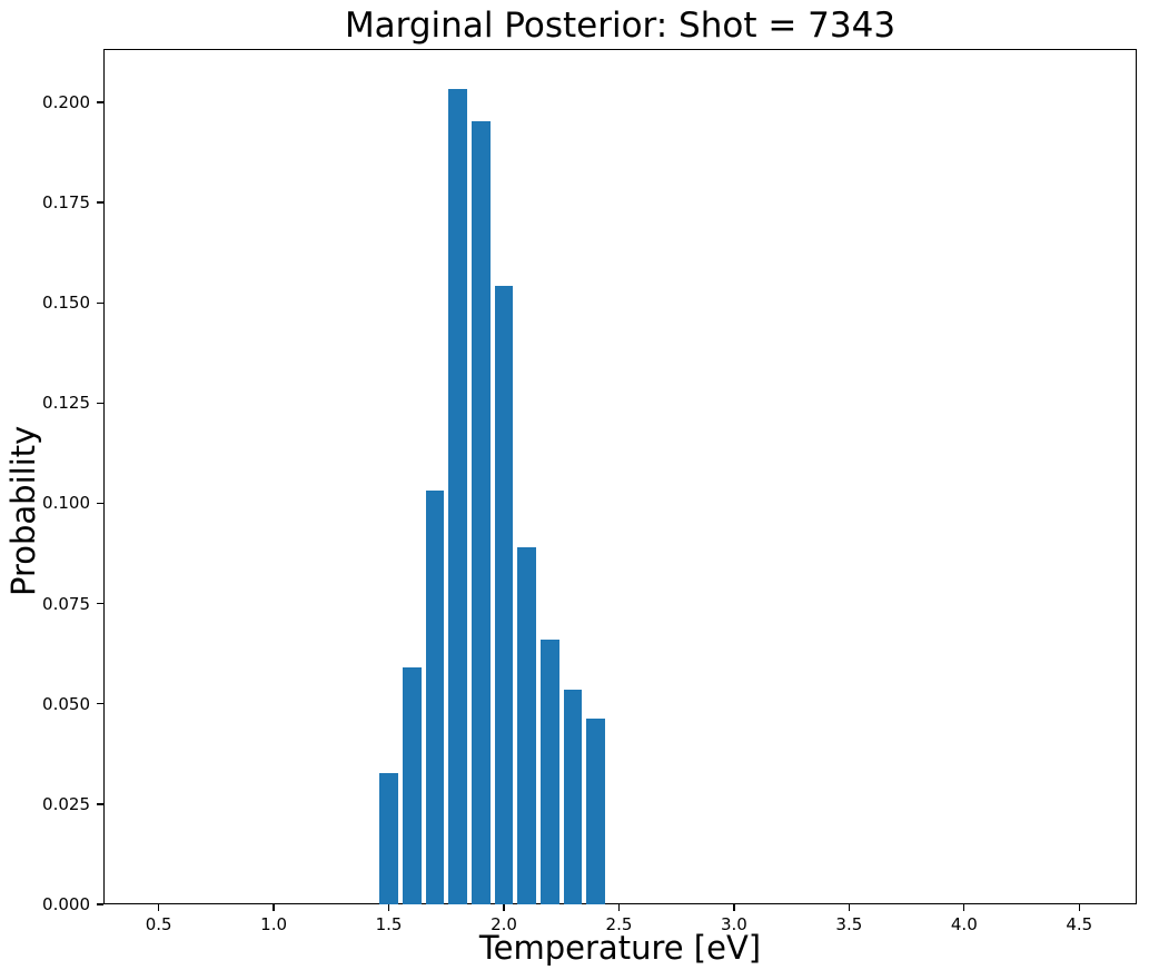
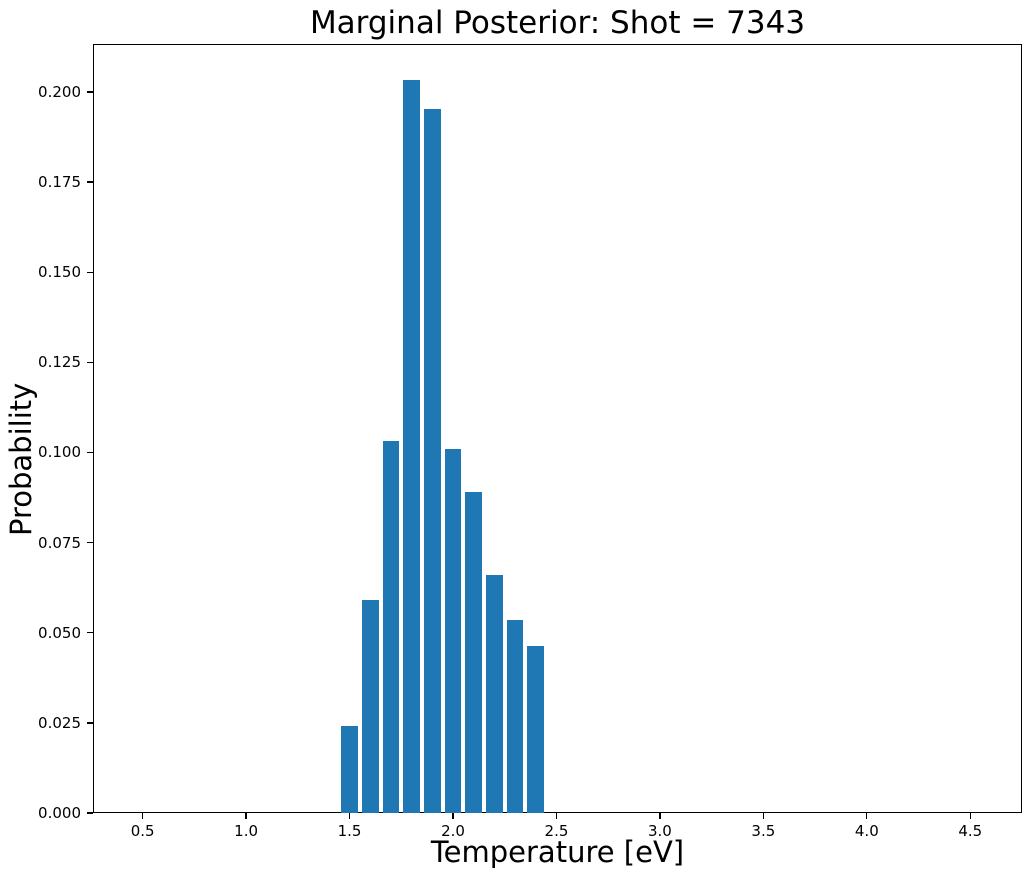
1.5: 0.033 -> 0.024
2.0: 0.154 -> 0.101
